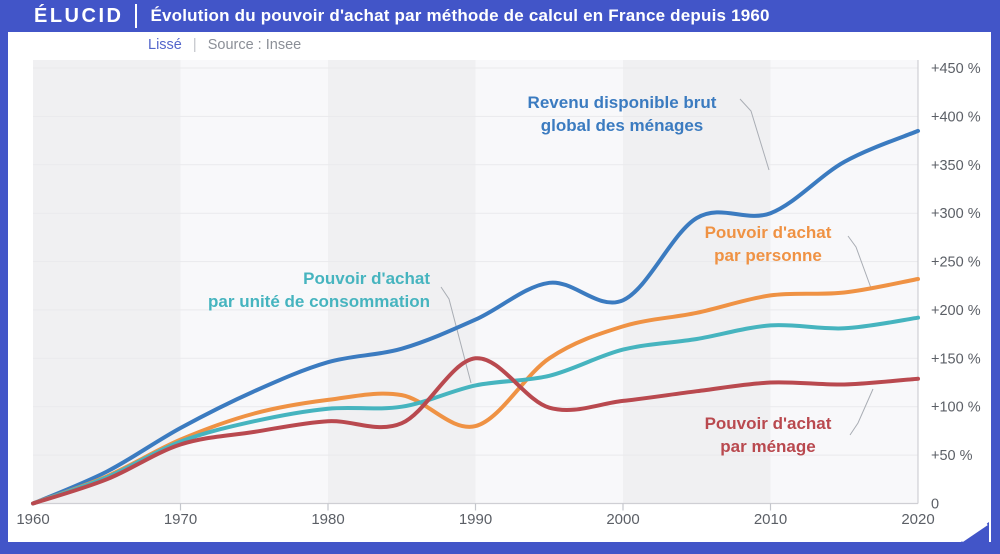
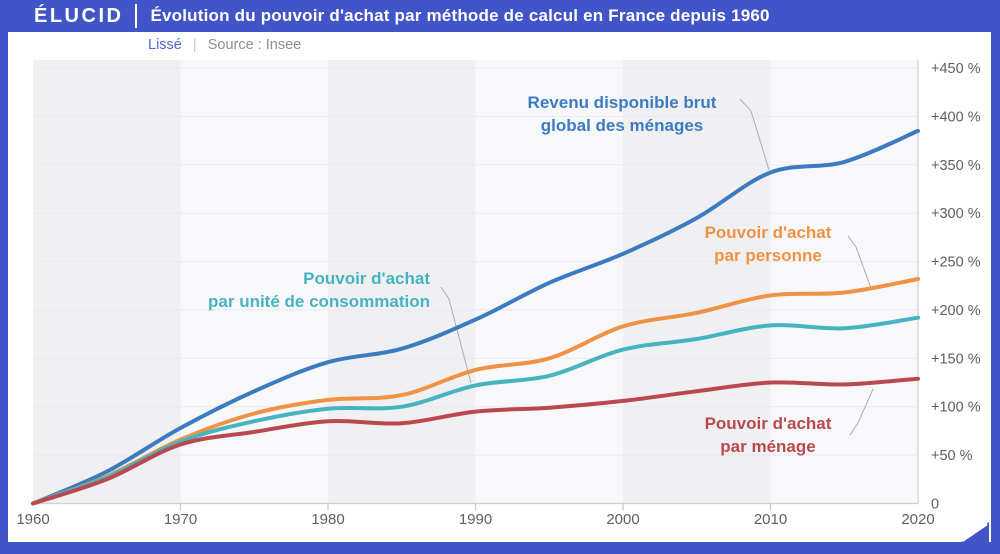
Pouvoir d'achat par personne/1990: 80% -> 140%
Pouvoir d'achat par ménage/1990: 150% -> 100%
Revenu disponible brut global des ménages/2000: 210% -> 260%
Revenu disponible brut global des ménages/2010: 300% -> 340%
